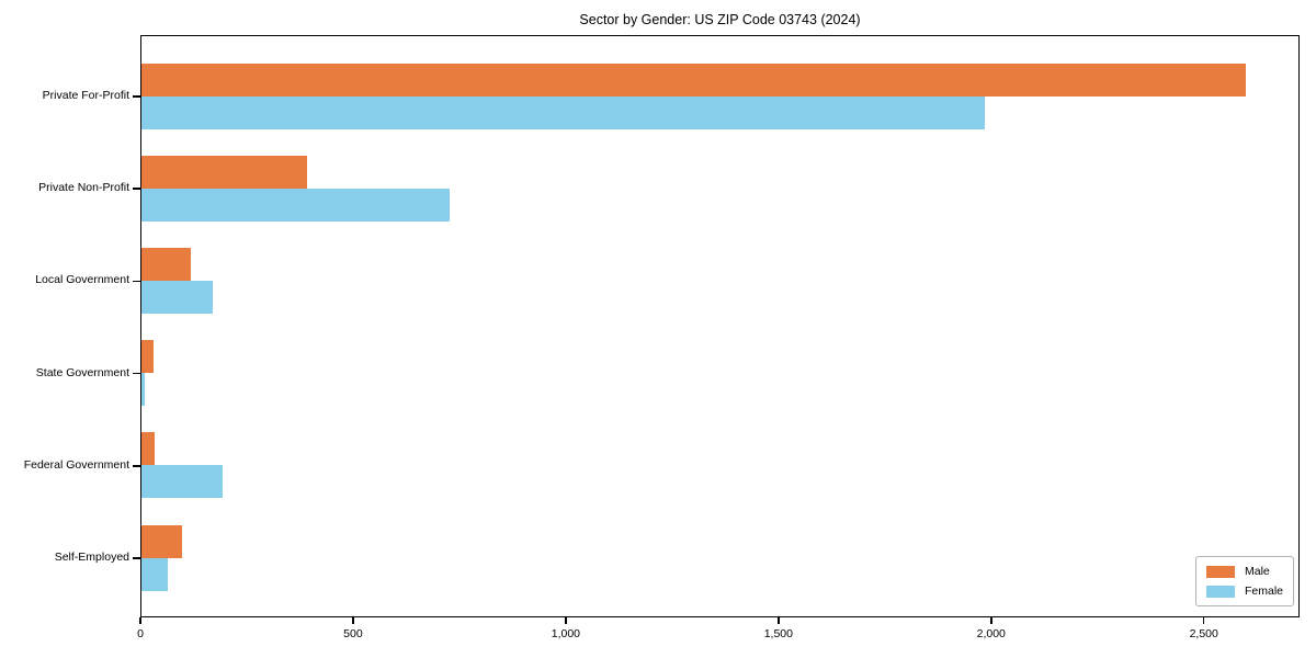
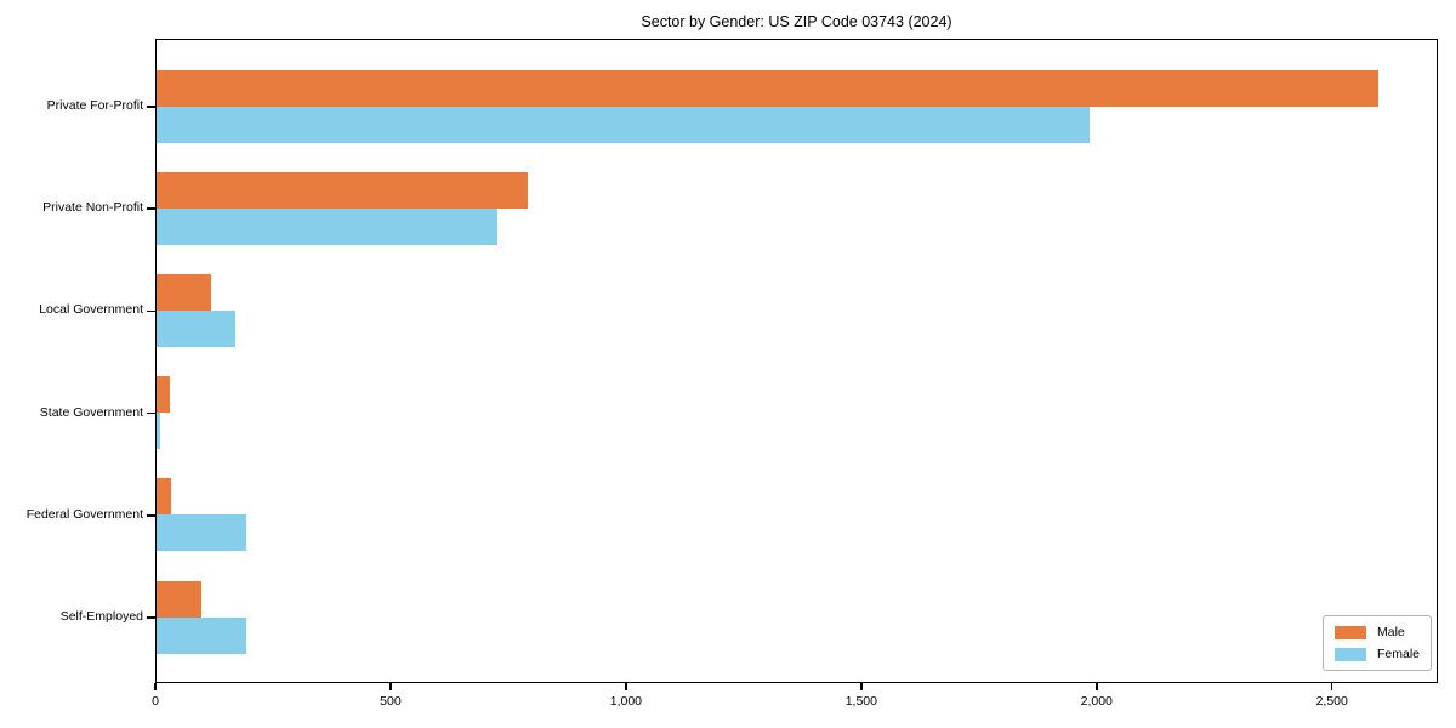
Male/Private Non-Profit: 390 -> 790
Female/Self-Employed: 60 -> 190
